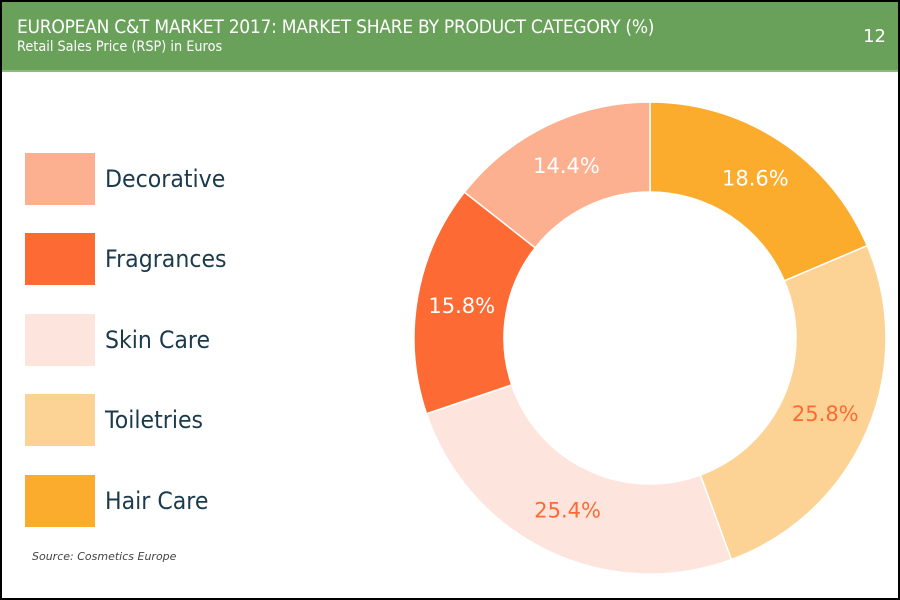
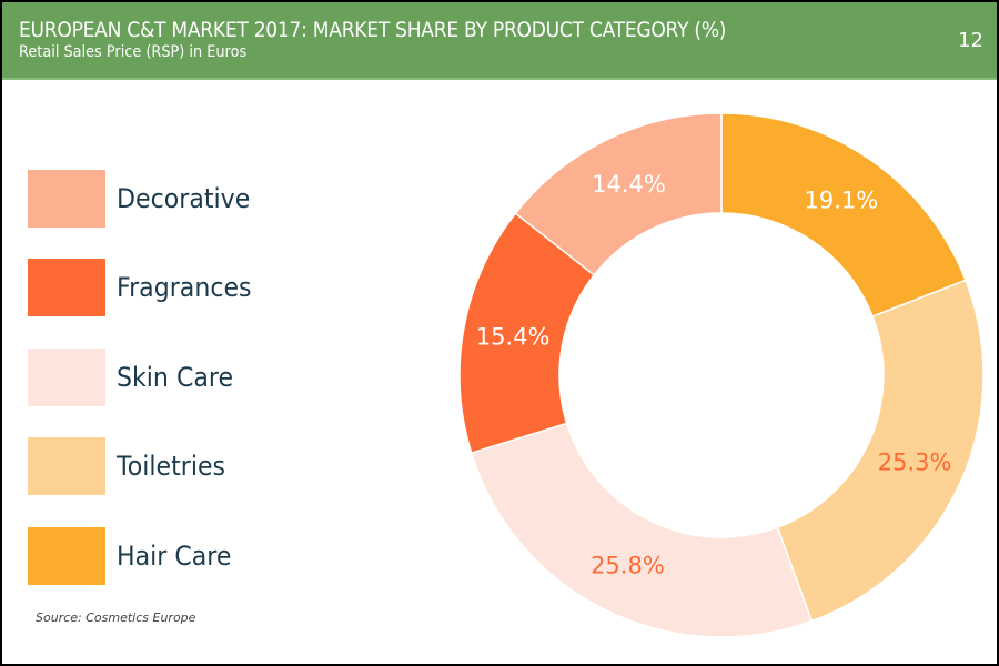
Hair Care: 18.6% -> 19.1%
Toiletries: 25.8% -> 25.3%
Skin Care: 25.4% -> 25.8%
Fragrances: 15.8% -> 15.4%
